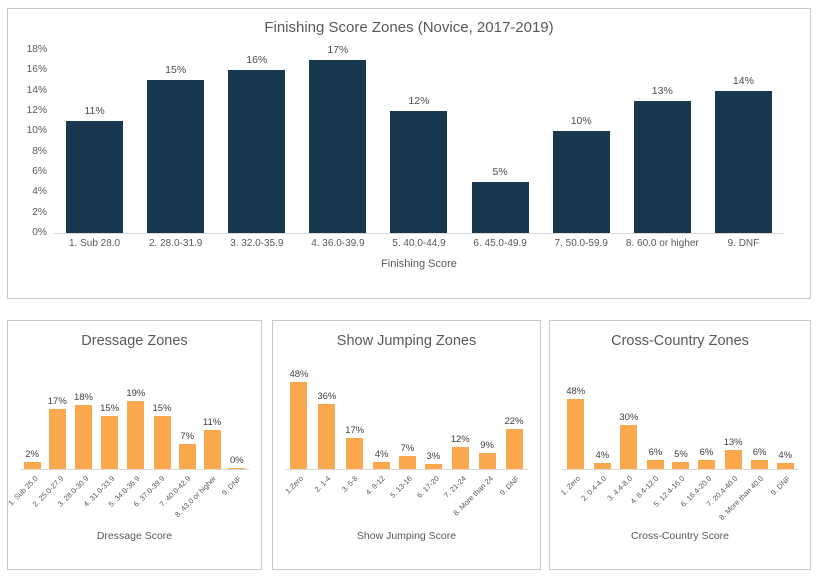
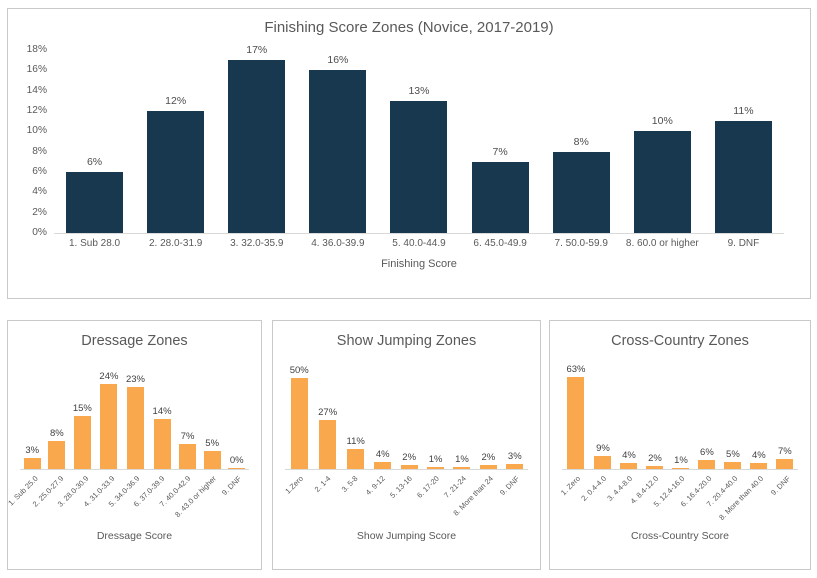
Finishing Score Zones (Novice, 2017-2019)/1. Sub 28.0: 11% -> 6%
Finishing Score Zones (Novice, 2017-2019)/2. 28.0-31.9: 15% -> 12%
Finishing Score Zones (Novice, 2017-2019)/3. 32.0-35.9: 16% -> 17%
Finishing Score Zones (Novice, 2017-2019)/4. 36.0-39.9: 17% -> 16%
Finishing Score Zones (Novice, 2017-2019)/5. 40.0-44.9: 12% -> 13%
Finishing Score Zones (Novice, 2017-2019)/6. 45.0-49.9: 5% -> 7%
Finishing Score Zones (Novice, 2017-2019)/7. 50.0-59.9: 10% -> 8%
Finishing Score Zones (Novice, 2017-2019)/8. 60.0 or higher: 13% -> 10%
Finishing Score Zones (Novice, 2017-2019)/9. DNF: 14% -> 11%
Dressage Zones/1. Sub 25.0: 2% -> 3%
Dressage Zones/2. 25.0-27.9: 17% -> 8%
Dressage Zones/3. 28.0-30.9: 18% -> 15%
Dressage Zones/4. 31.0-33.9: 15% -> 24%
Dressage Zones/5. 34.0-36.9: 19% -> 23%
Dressage Zones/6. 37.0-39.9: 15% -> 14%
Dressage Zones/8. 43.0 or higher: 11% -> 5%
Show Jumping Zones/1.Zero: 48% -> 50%
Show Jumping Zones/2. 1-4: 36% -> 27%
Show Jumping Zones/3. 5-8: 17% -> 11%
Show Jumping Zones/5. 13-16: 7% -> 2%
Show Jumping Zones/6. 17-20: 3% -> 1%
Show Jumping Zones/7. 21-24: 12% -> 1%
Show Jumping Zones/8. More than 24: 9% -> 2%
Show Jumping Zones/9. DNF: 22% -> 3%
Cross-Country Zones/1. Zero: 48% -> 63%
Cross-Country Zones/2. 0.4-4.0: 4% -> 9%
Cross-Country Zones/3. 4.4-8.0: 30% -> 4%
Cross-Country Zones/4. 8.4-12.0: 6% -> 2%
Cross-Country Zones/5. 12.4-16.0: 5% -> 1%
Cross-Country Zones/7. 20.4-40.0: 13% -> 5%
Cross-Country Zones/8. More than 40.0: 6% -> 4%
Cross-Country Zones/9. DNF: 4% -> 7%
